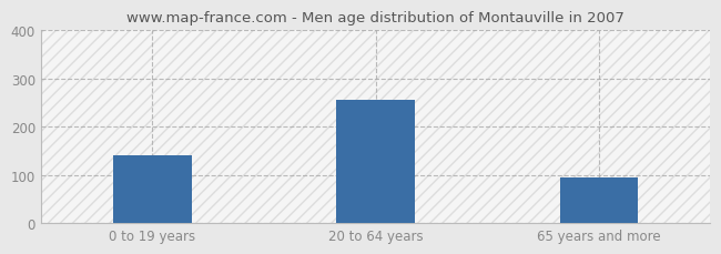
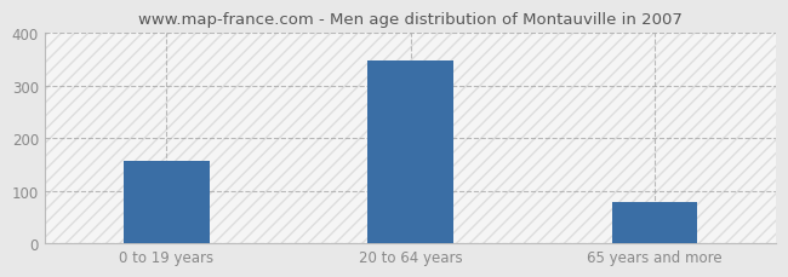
0 to 19 years: 140 -> 158
20 to 64 years: 255 -> 347
65 years and more: 95 -> 78
